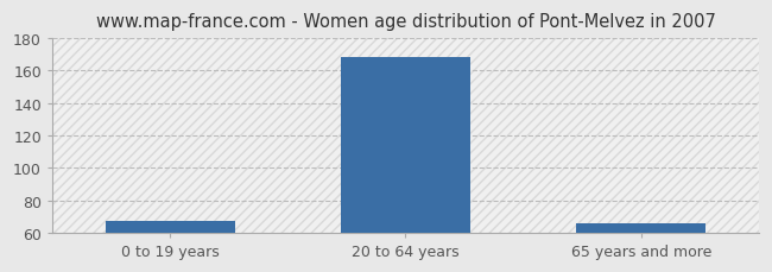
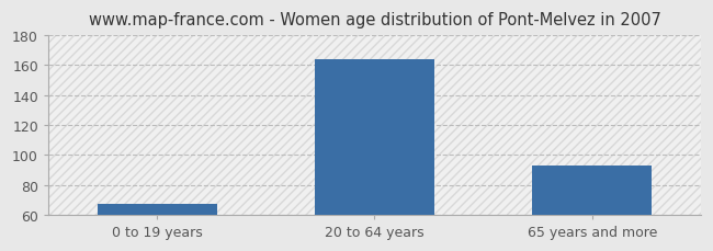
20 to 64 years: 168 -> 164
65 years and more: 66 -> 93
